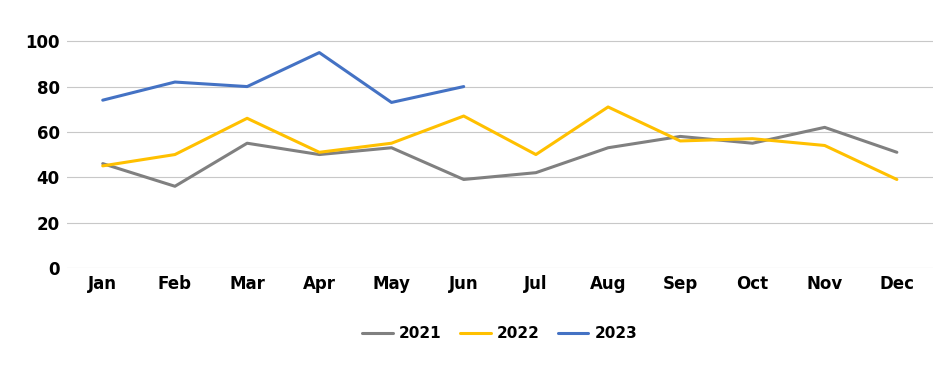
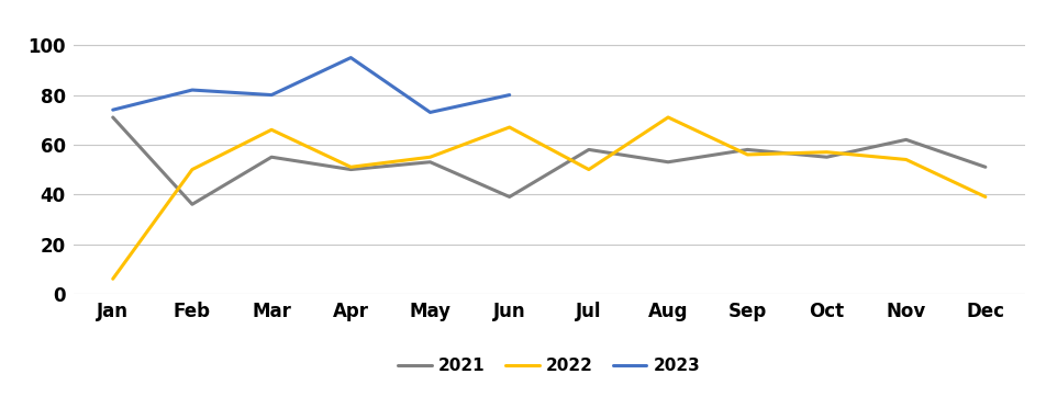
2021/Jan: 46 -> 71
2022/Jan: 45 -> 6
2021/Jul: 42 -> 58
